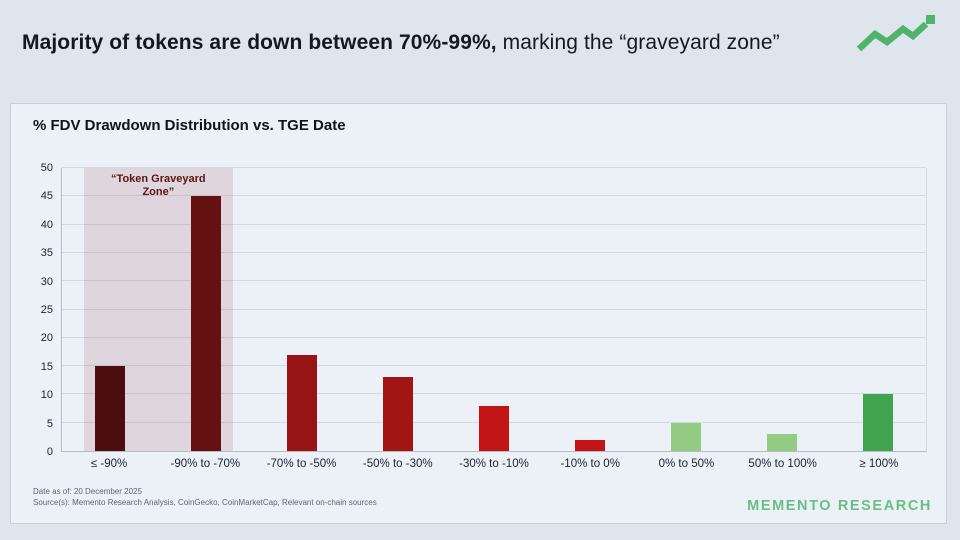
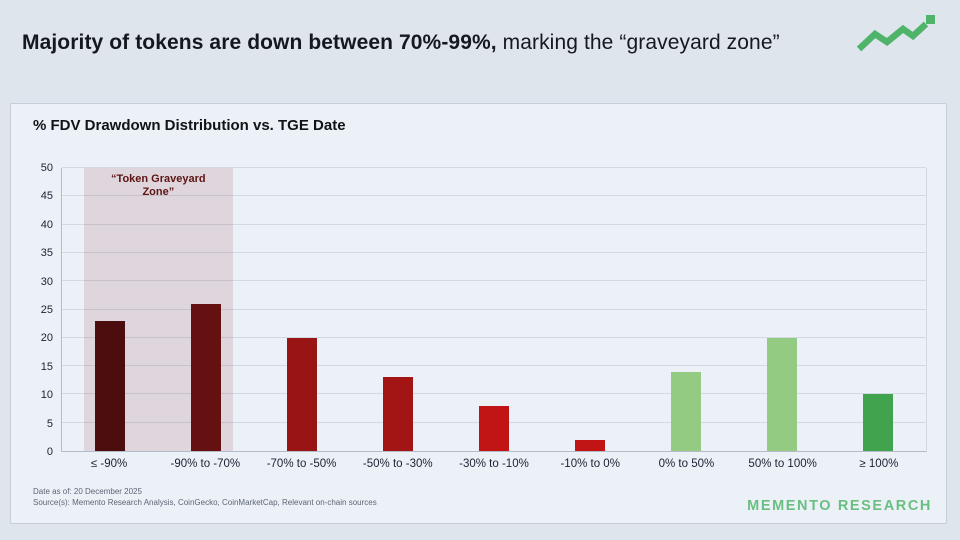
≤ -90%: 15 -> 23
-90% to -70%: 45 -> 26
-70% to -50%: 17 -> 20
0% to 50%: 5 -> 14
50% to 100%: 3 -> 20
